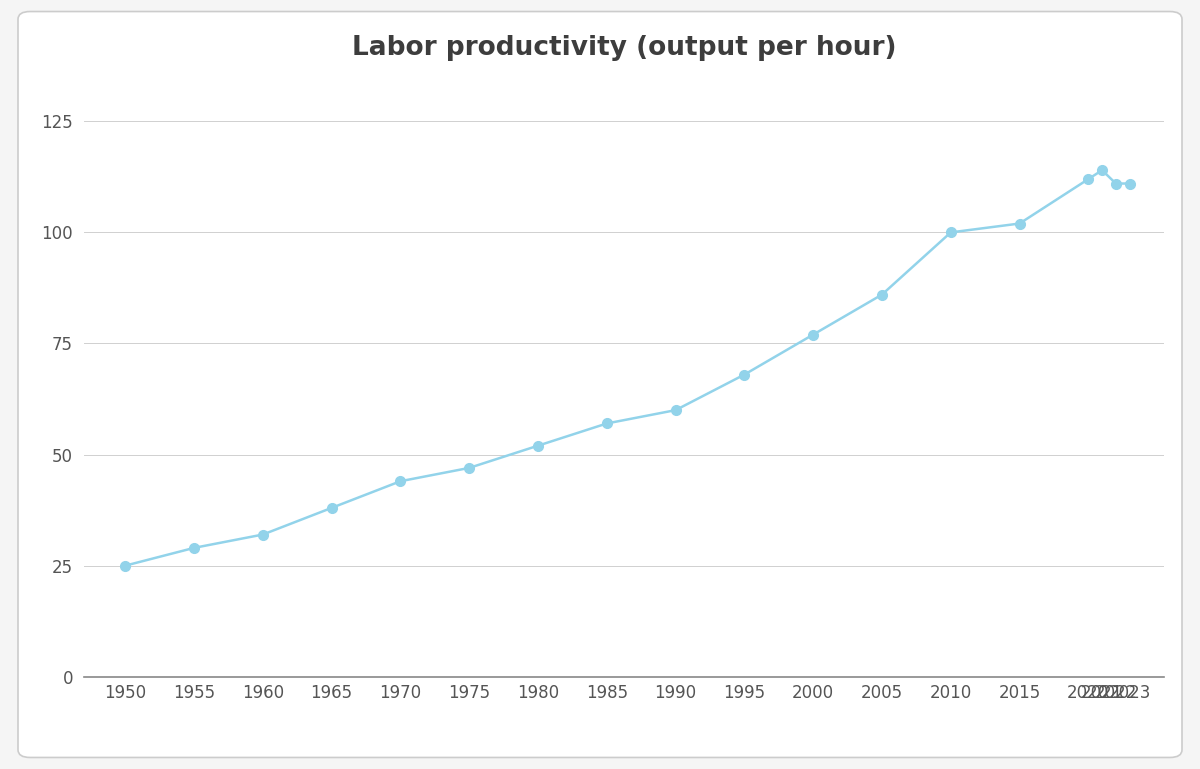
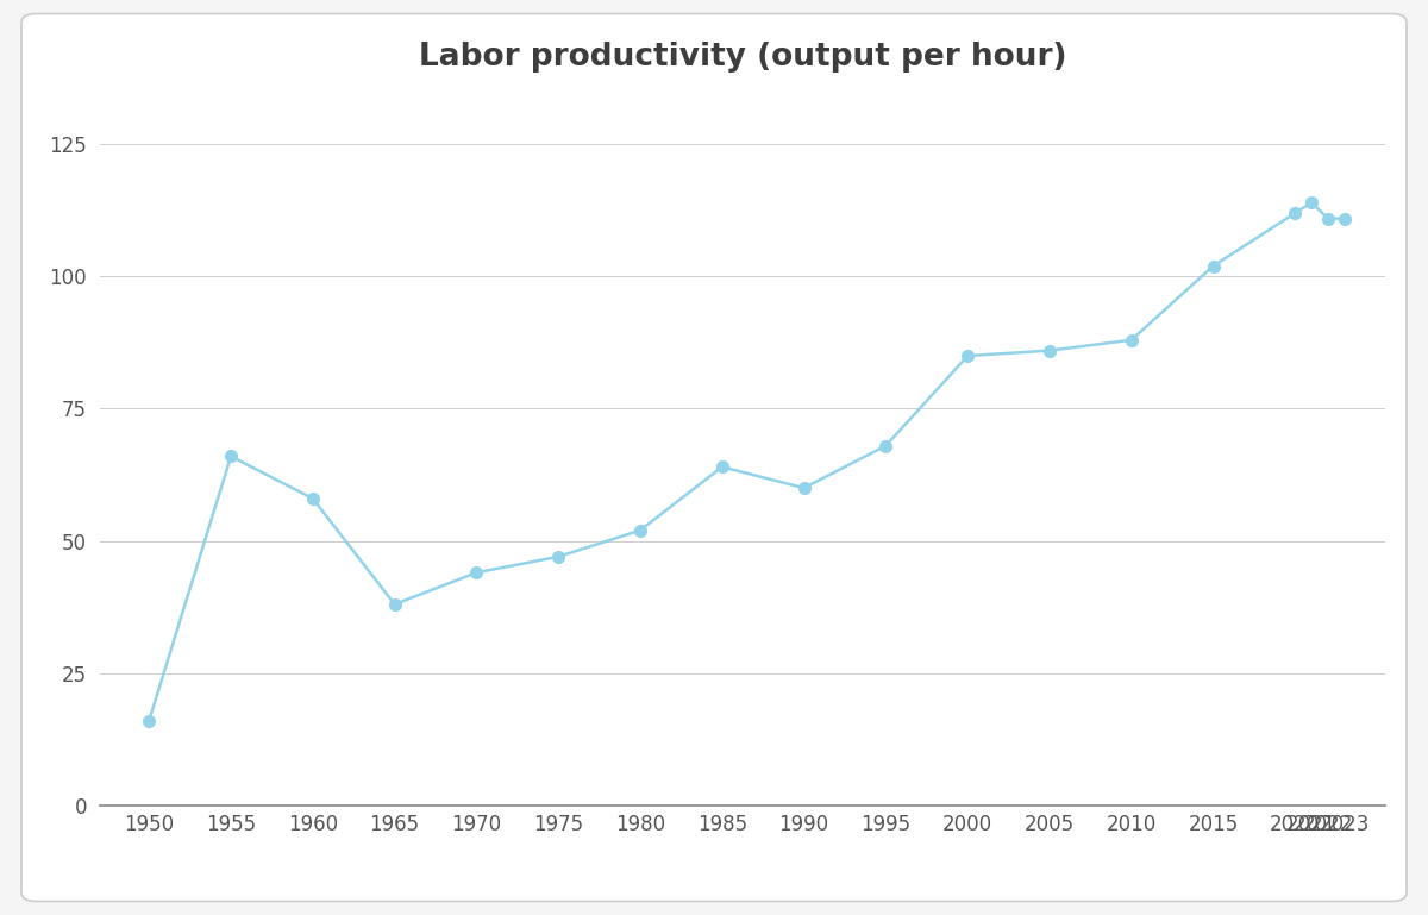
1950: 25 -> 16
1955: 29 -> 66
1960: 32 -> 58
1985: 57 -> 64
2000: 77 -> 85
2010: 100 -> 88
